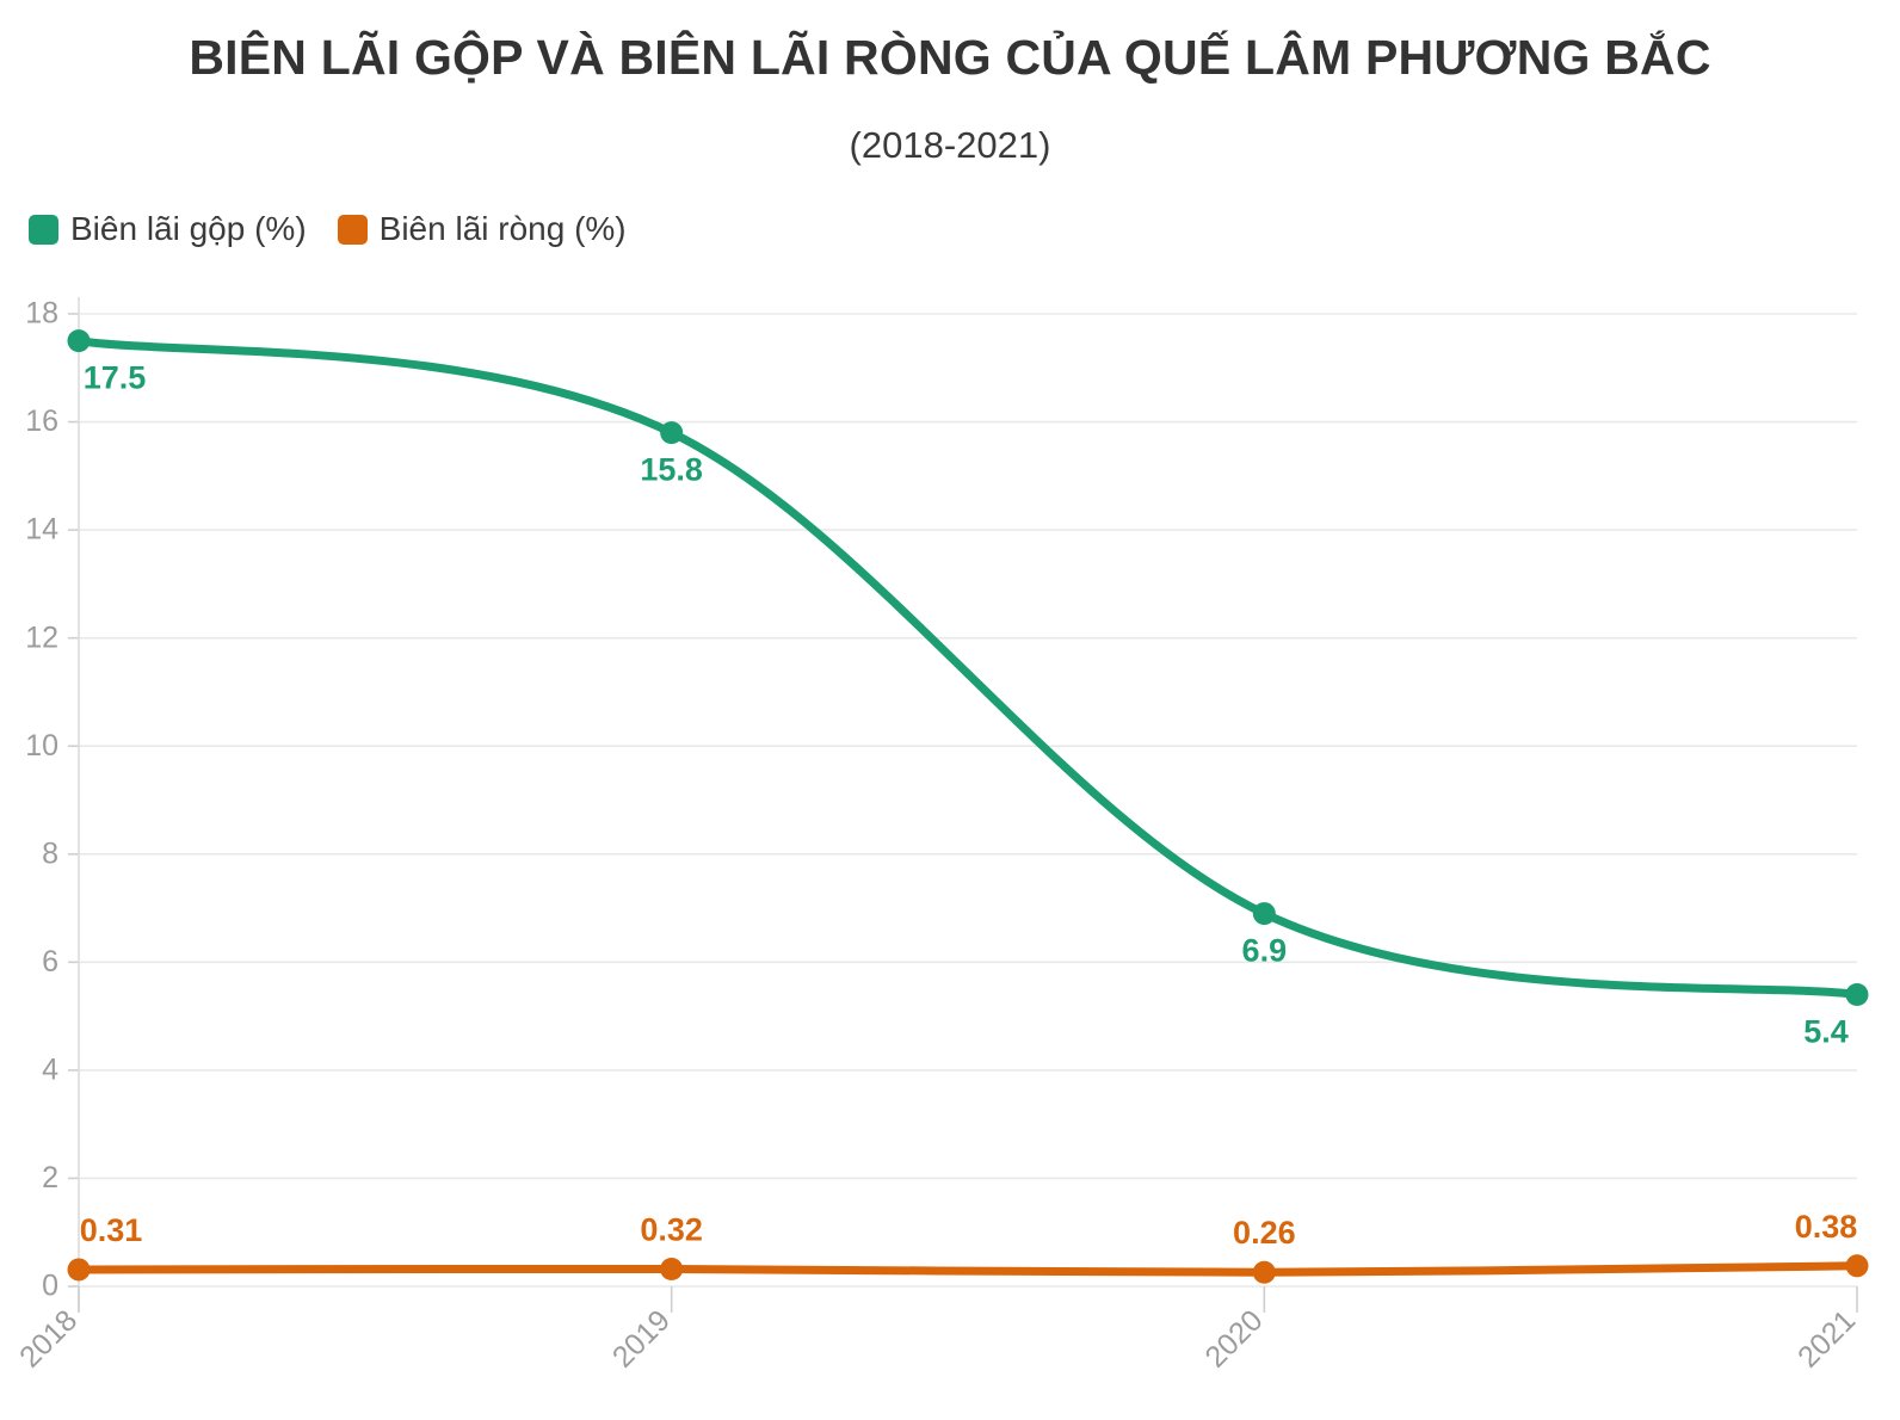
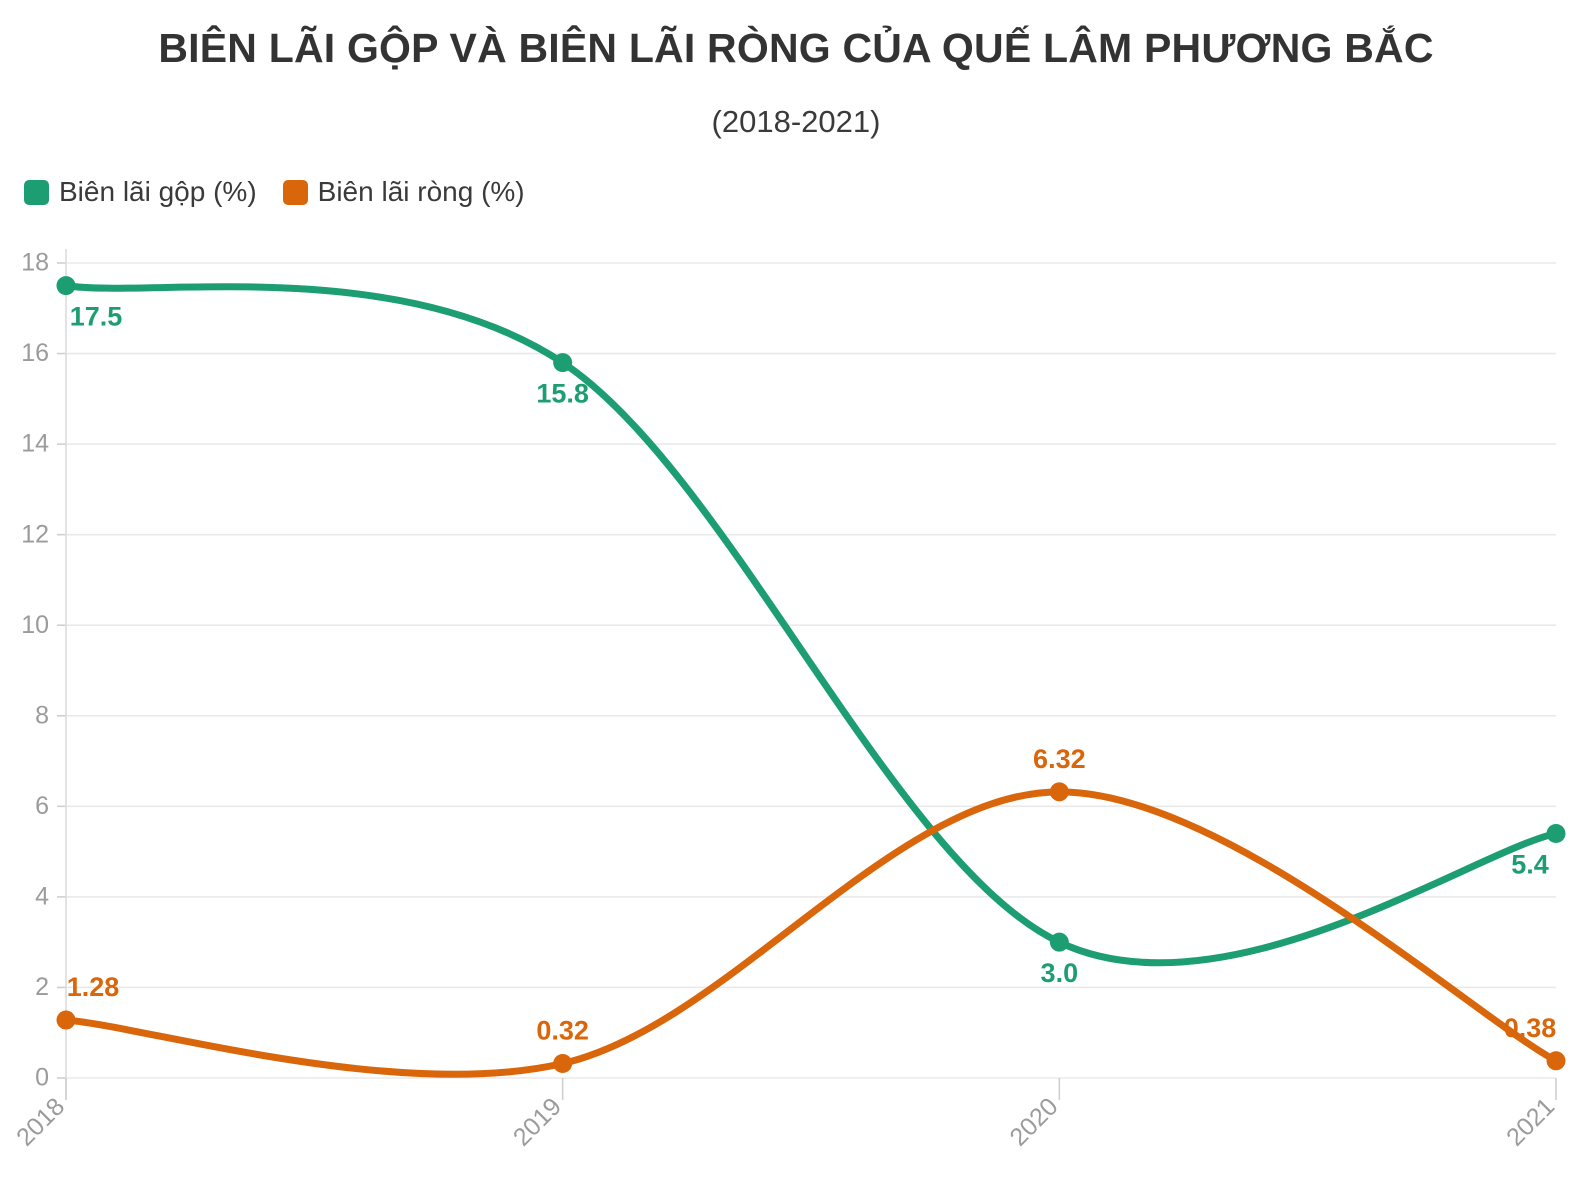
Biên lãi ròng (%)/2018: 0.31 -> 1.28
Biên lãi gộp (%)/2020: 6.9 -> 3.0
Biên lãi ròng (%)/2020: 0.26 -> 6.32
